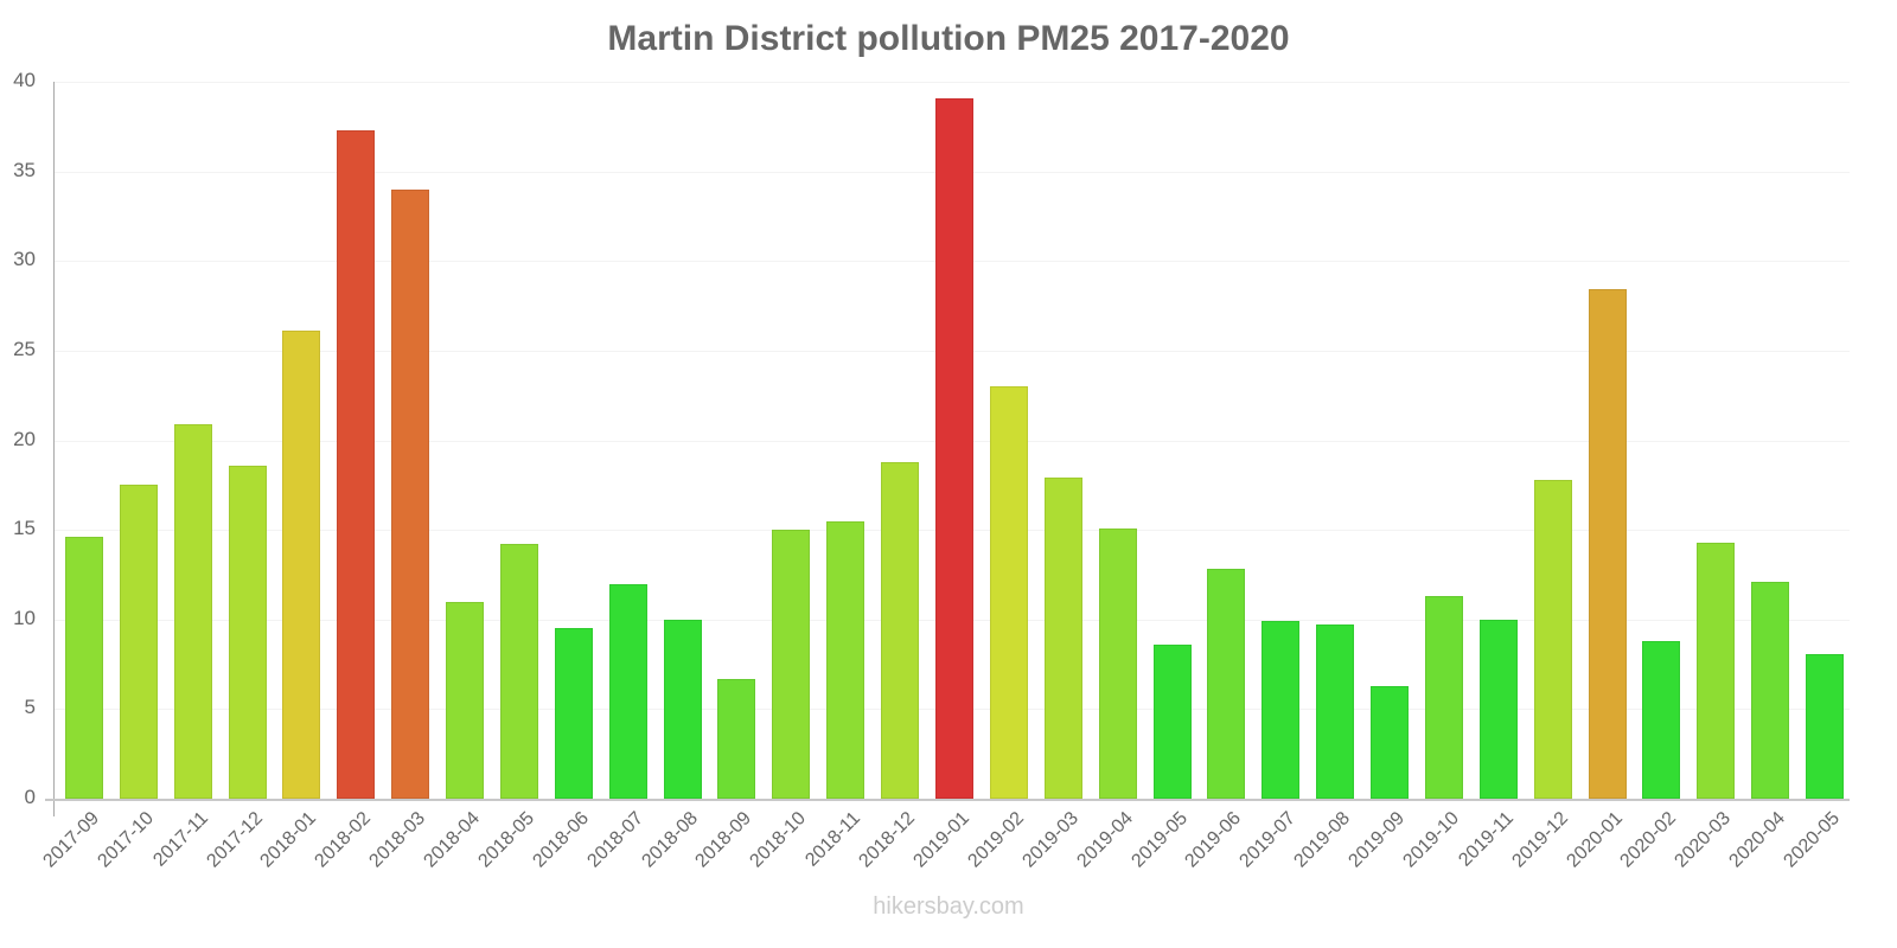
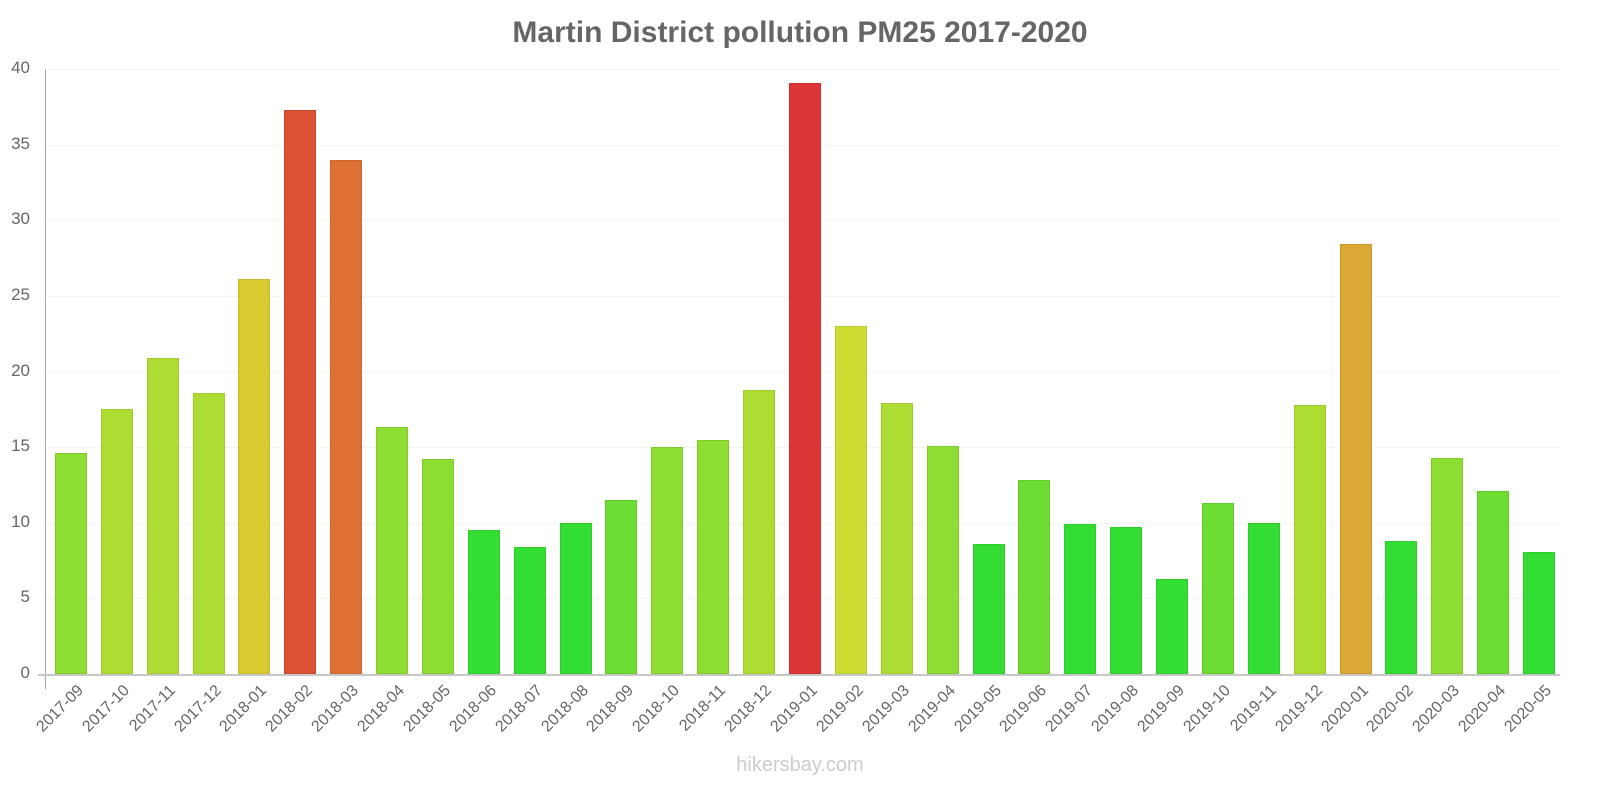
2018-04: 11.0 -> 16.3
2018-07: 12.0 -> 8.4
2018-09: 6.7 -> 11.5
